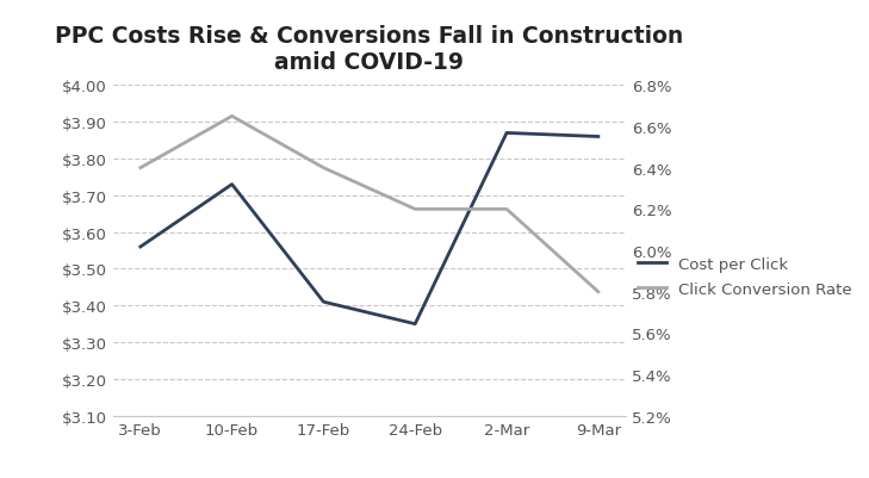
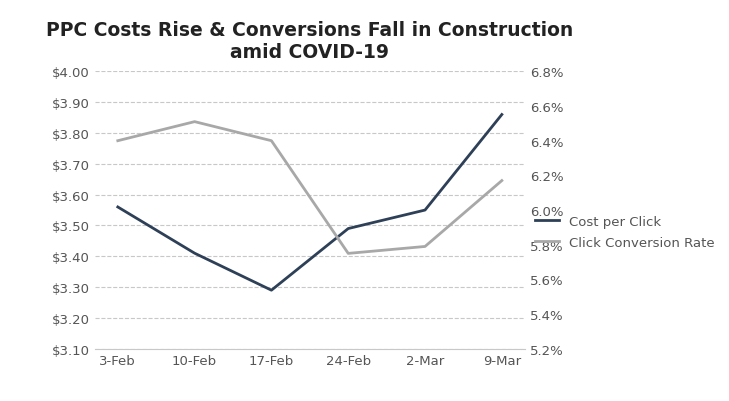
Cost per Click/10-Feb: $3.73 -> $3.41
Click Conversion Rate/10-Feb: 6.65% -> 6.51%
Cost per Click/17-Feb: $3.41 -> $3.29
Cost per Click/24-Feb: $3.35 -> $3.49
Click Conversion Rate/24-Feb: 6.20% -> 5.75%
Cost per Click/2-Mar: $3.87 -> $3.55
Click Conversion Rate/2-Mar: 6.20% -> 5.79%
Click Conversion Rate/9-Mar: 5.80% -> 6.17%
